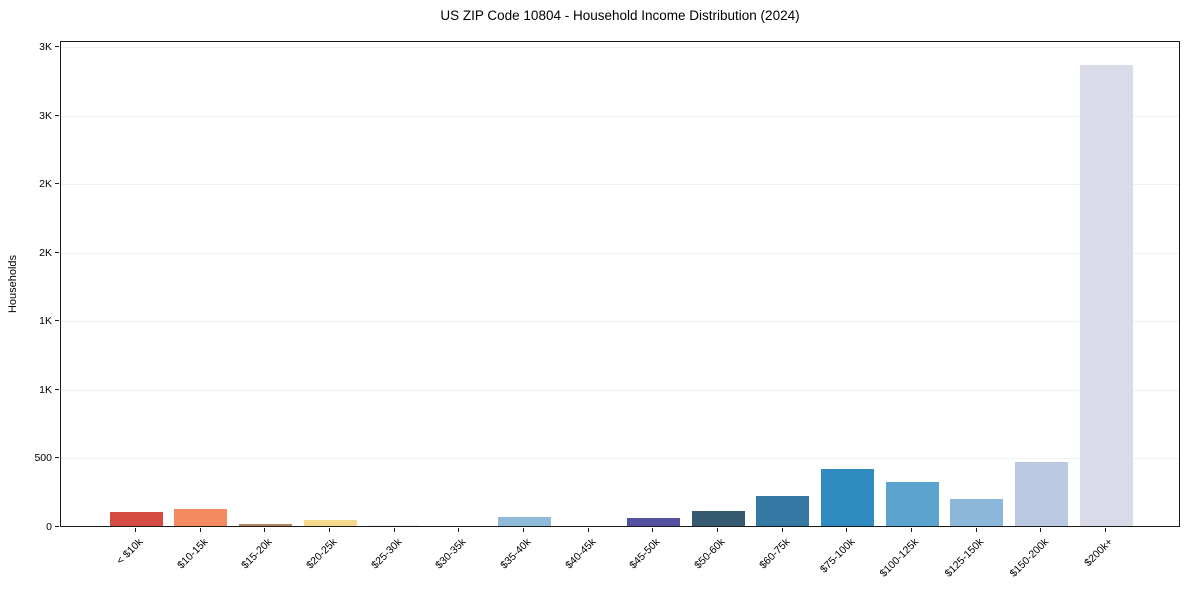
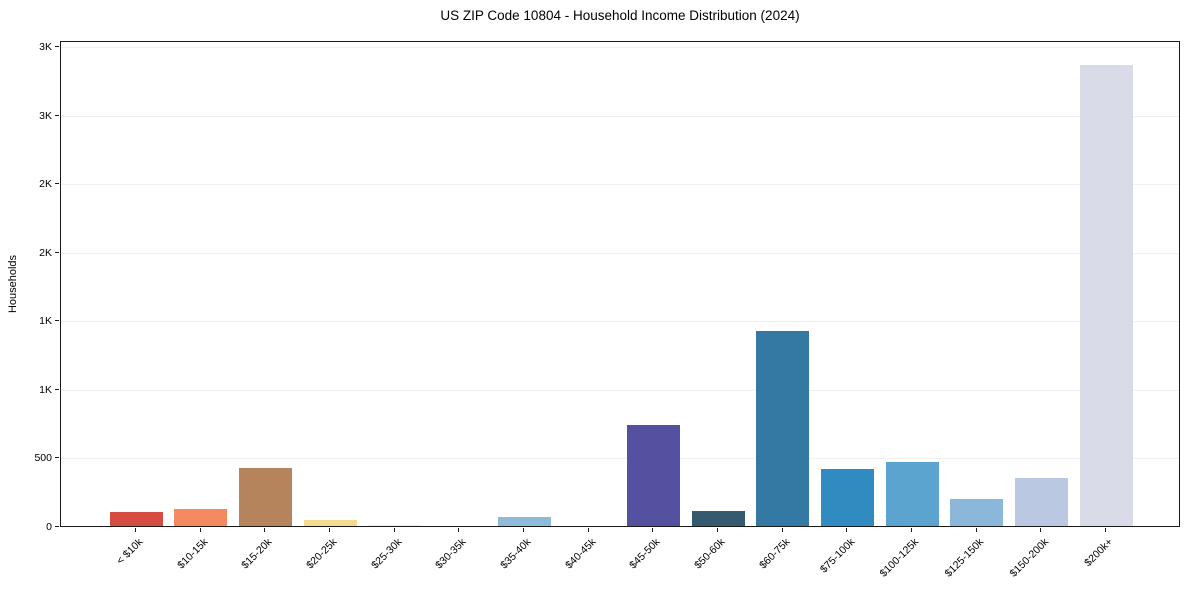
$15-20k: 0.01K -> 0.42K
$45-50k: 0.06K -> 0.74K
$60-75k: 0.22K -> 1.42K
$100-125k: 0.32K -> 0.47K
$150-200k: 0.47K -> 0.35K
